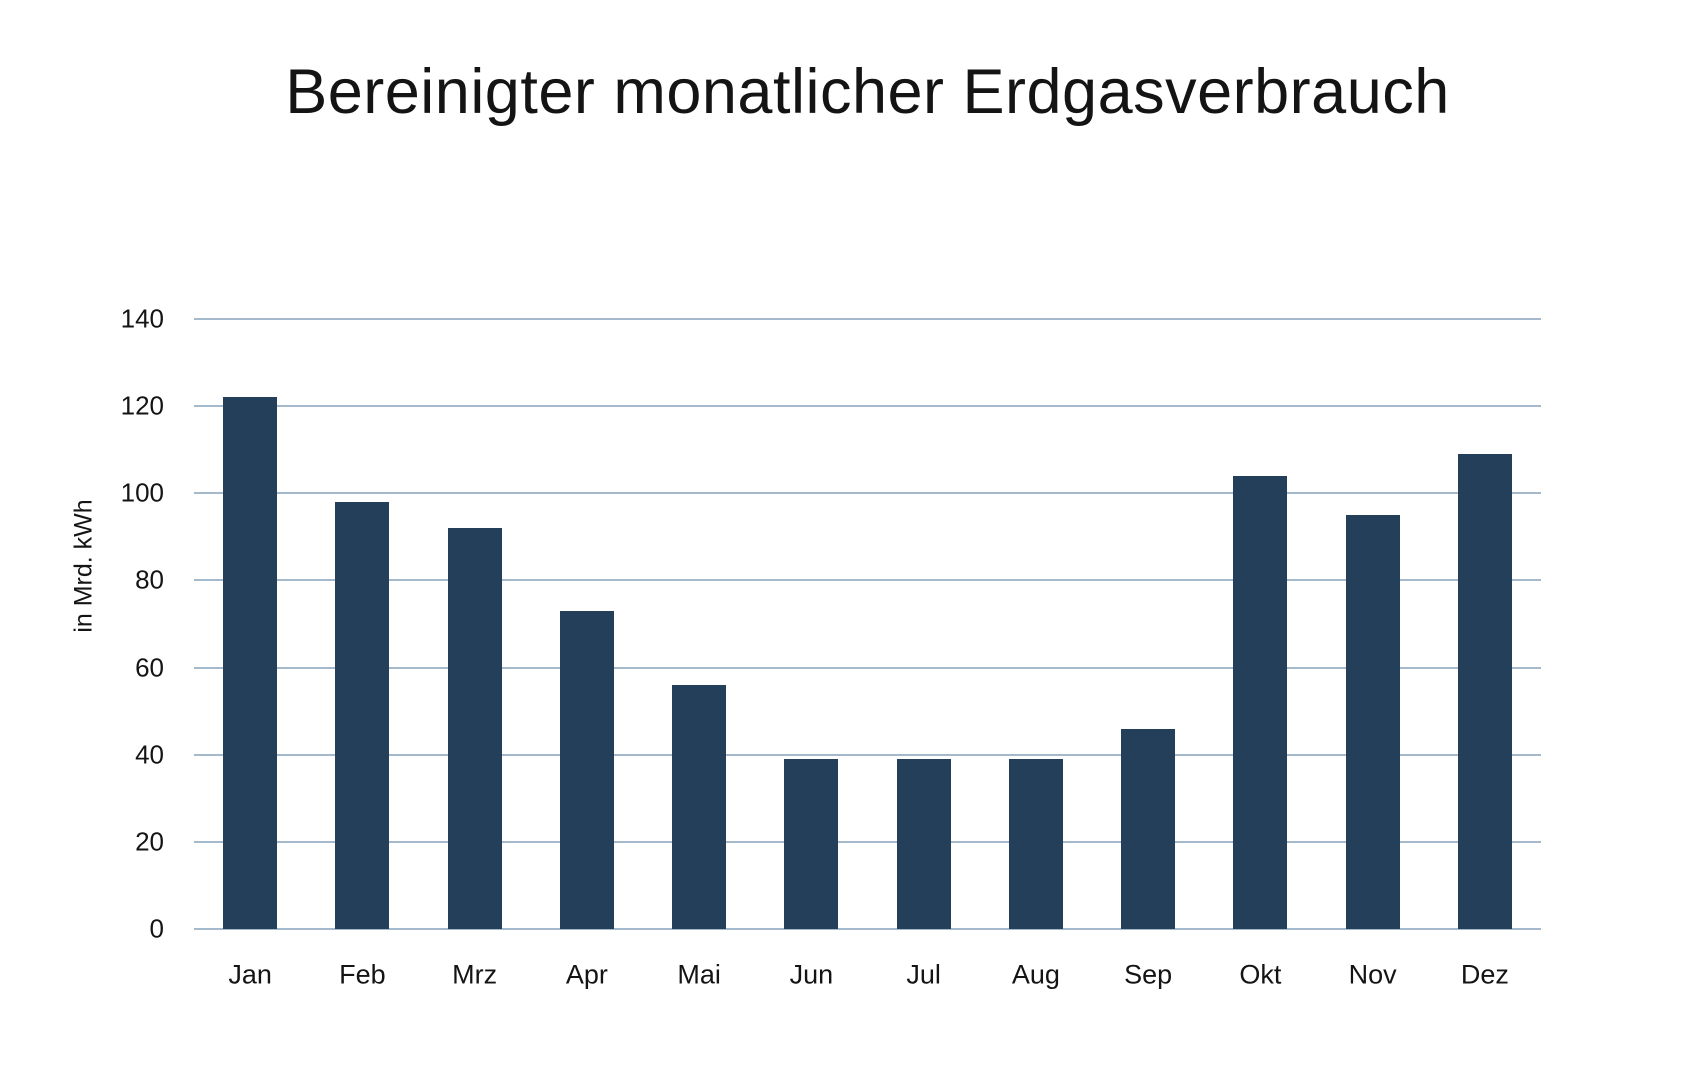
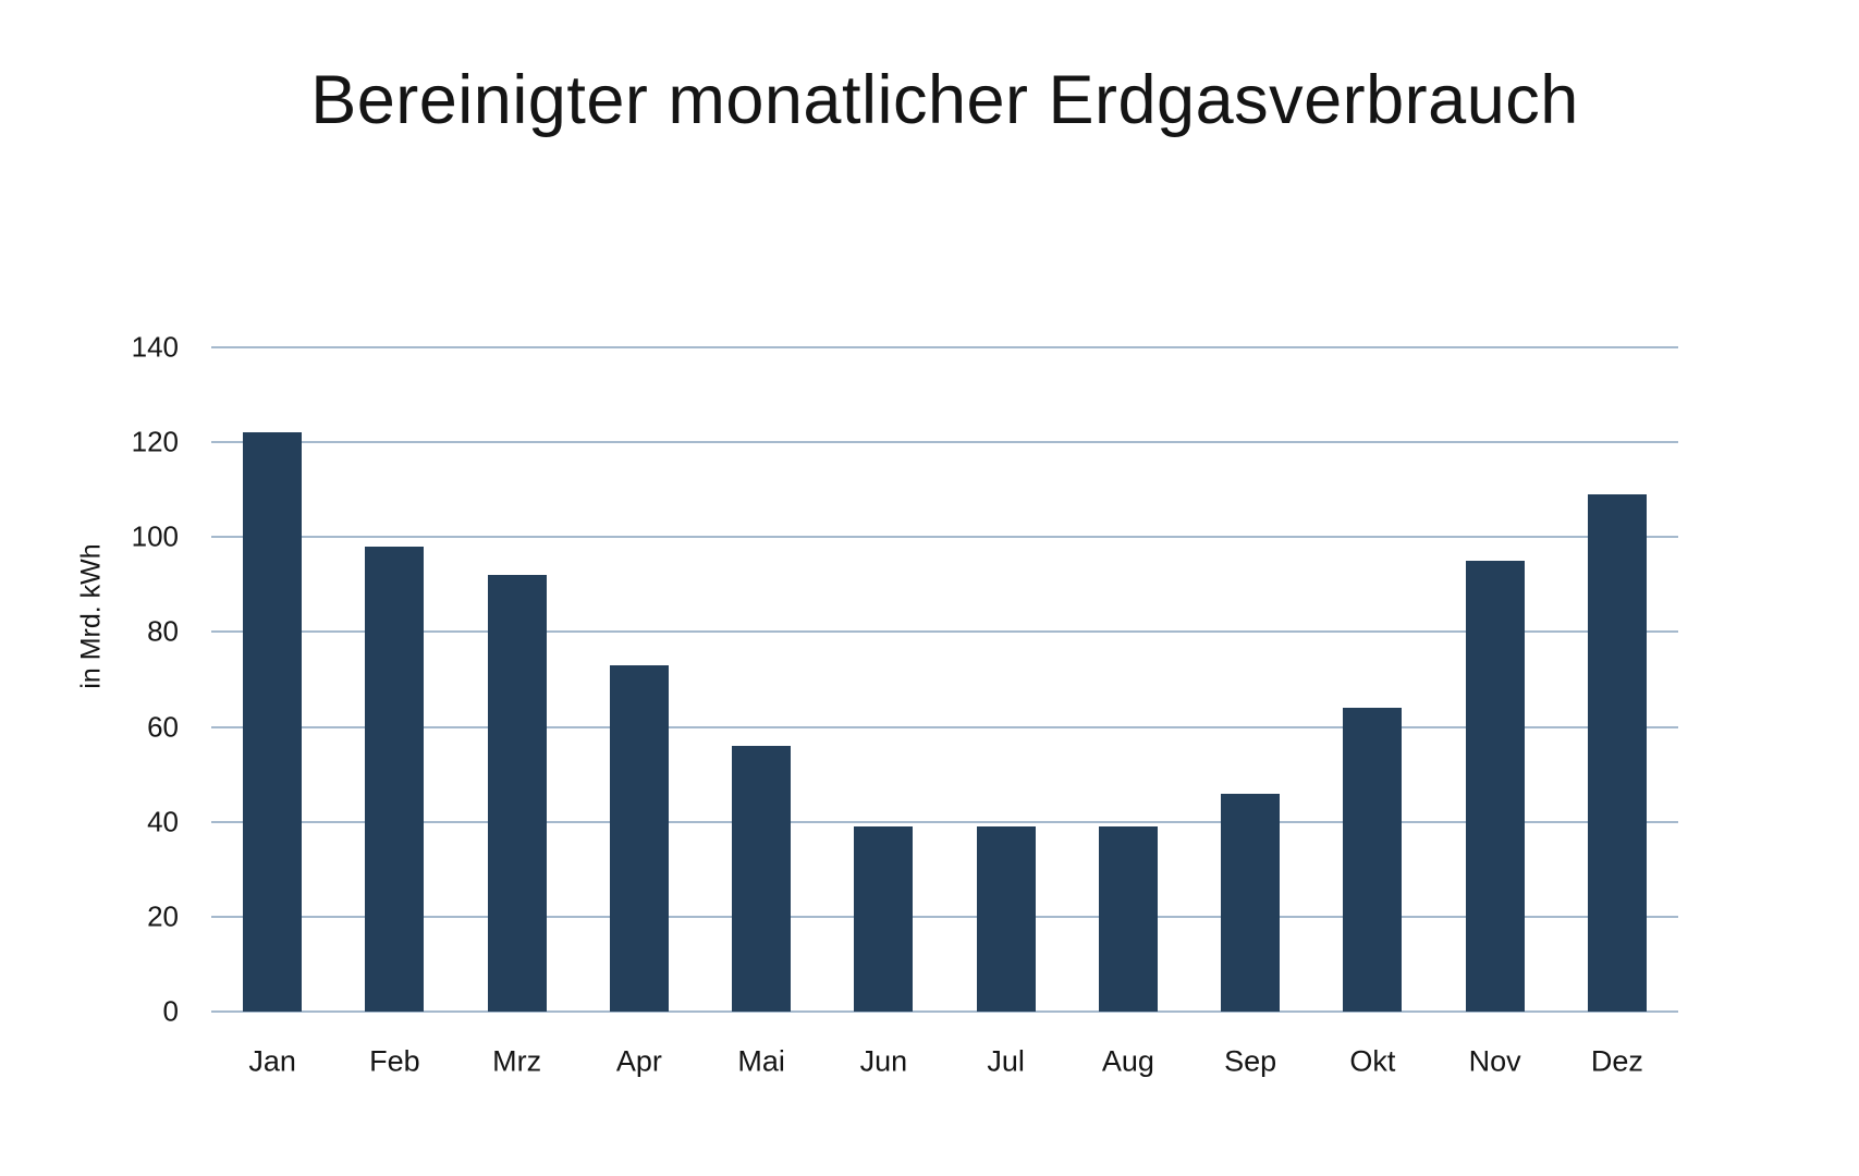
Okt: 104 -> 64
